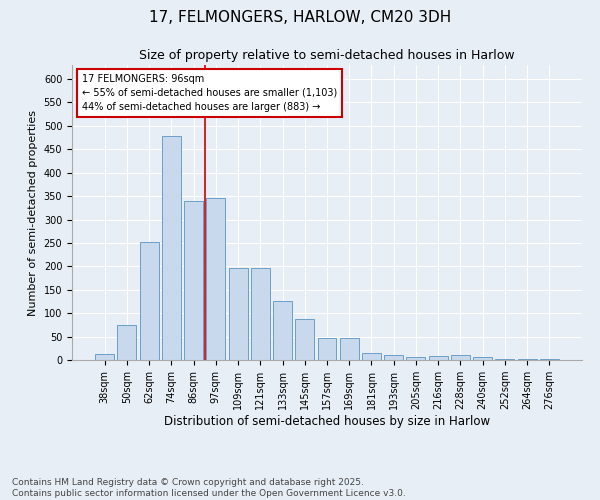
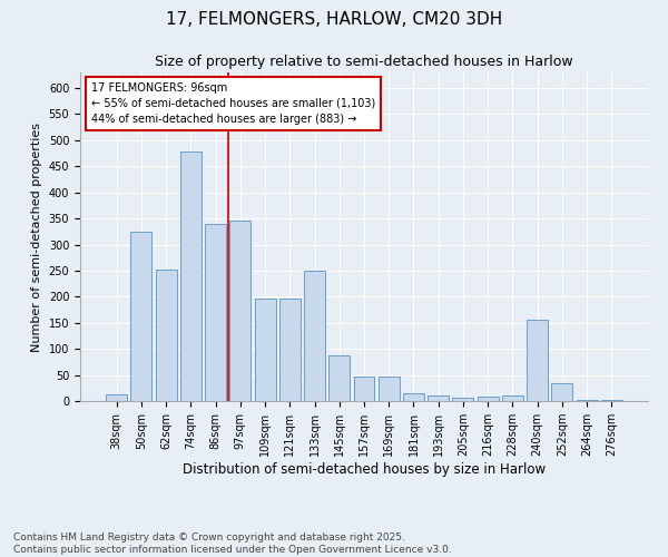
50sqm: 75 -> 325
133sqm: 127 -> 250
240sqm: 6 -> 155
252sqm: 3 -> 35
